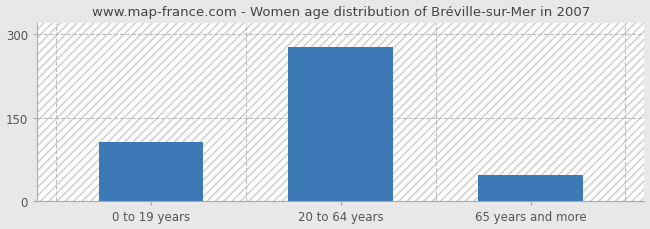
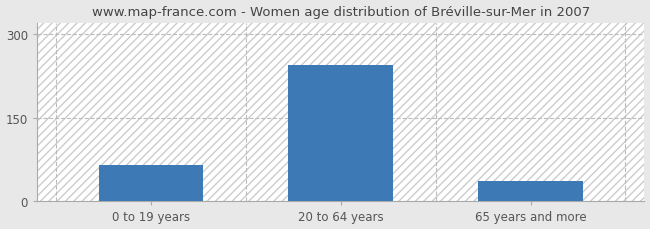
0 to 19 years: 107 -> 66
20 to 64 years: 277 -> 244
65 years and more: 47 -> 36
